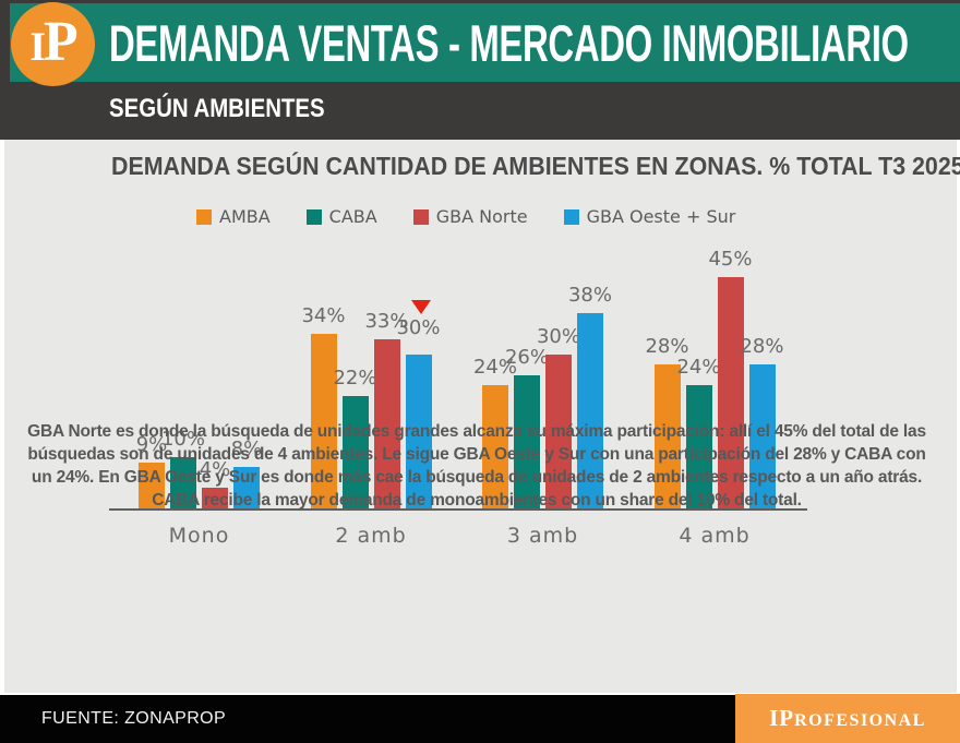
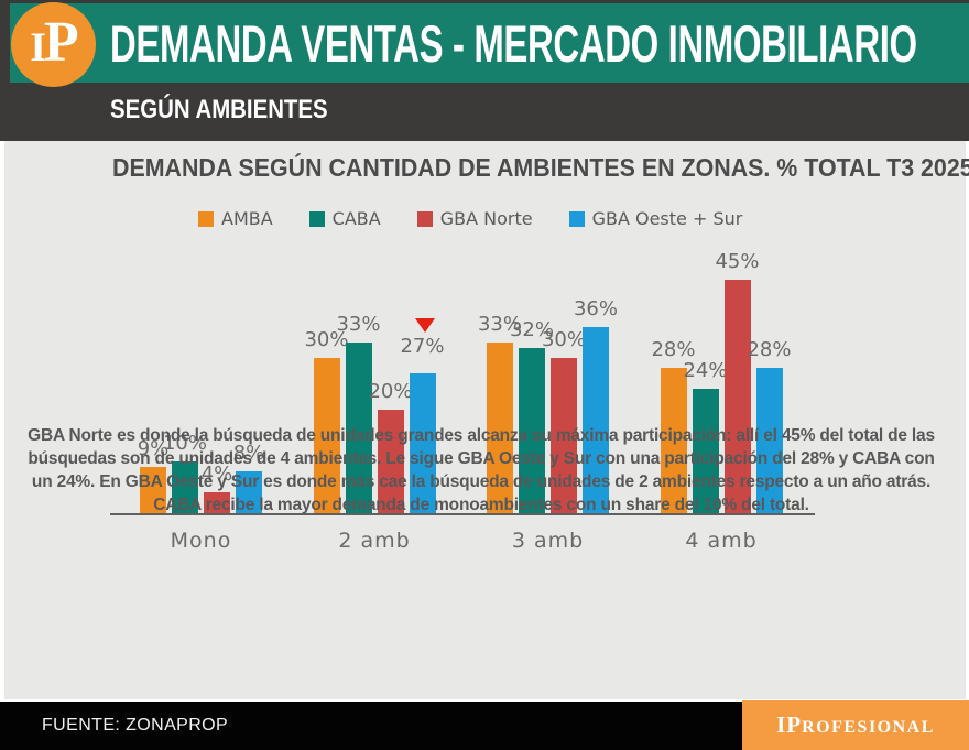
AMBA/2 amb: 34% -> 30%
CABA/2 amb: 22% -> 33%
GBA Norte/2 amb: 33% -> 20%
GBA Oeste + Sur/2 amb: 30% -> 27%
AMBA/3 amb: 24% -> 33%
CABA/3 amb: 26% -> 32%
GBA Oeste + Sur/3 amb: 38% -> 36%
